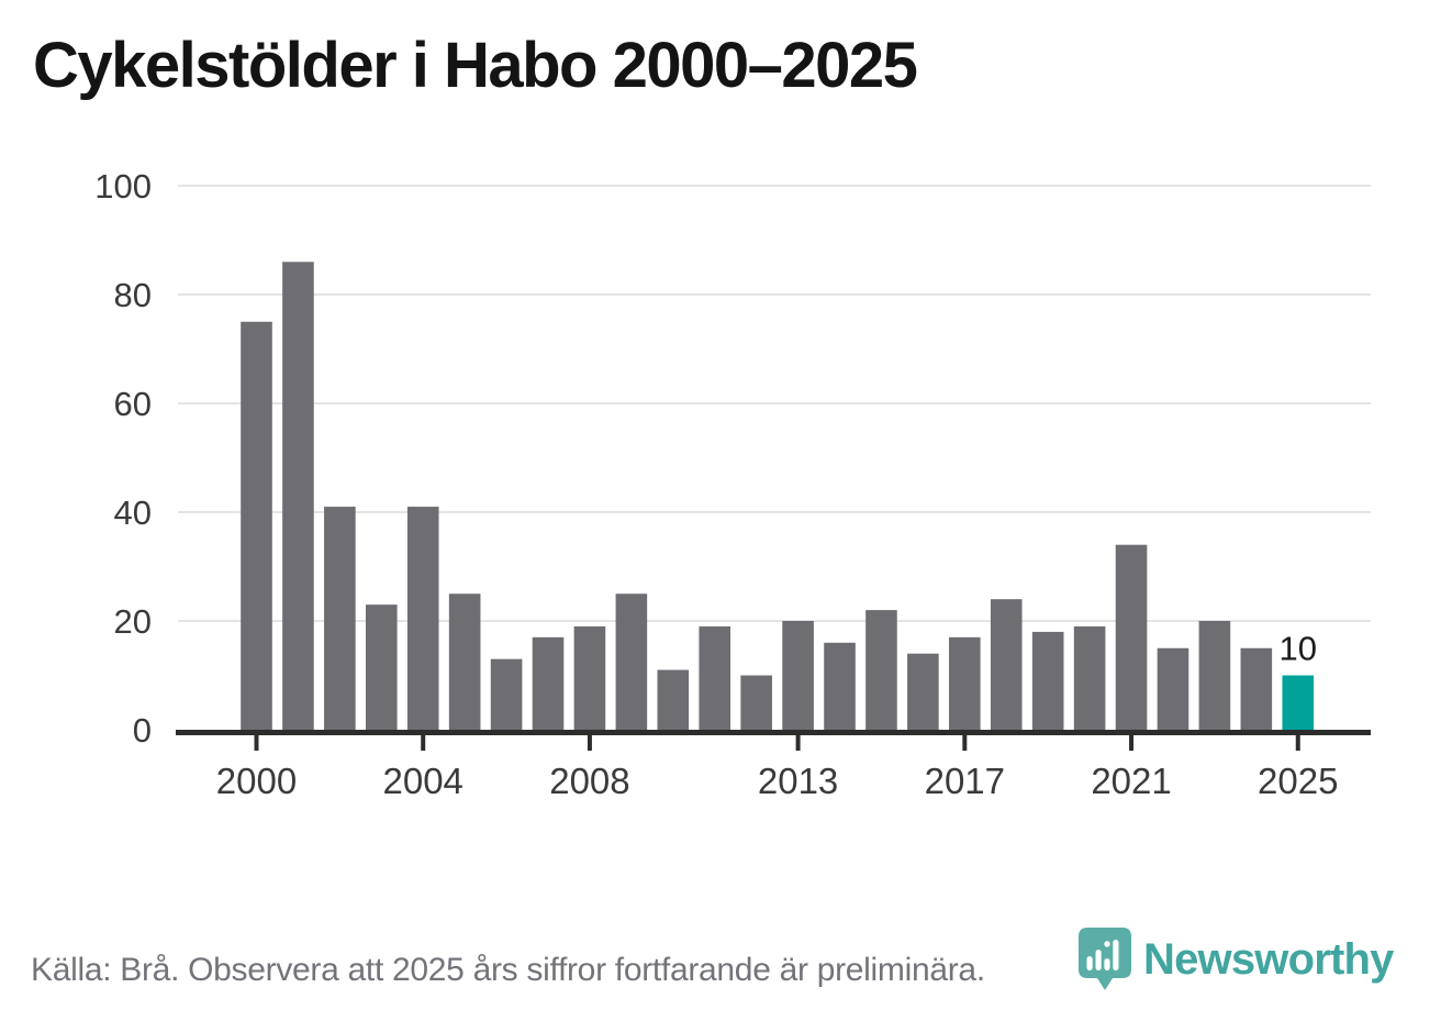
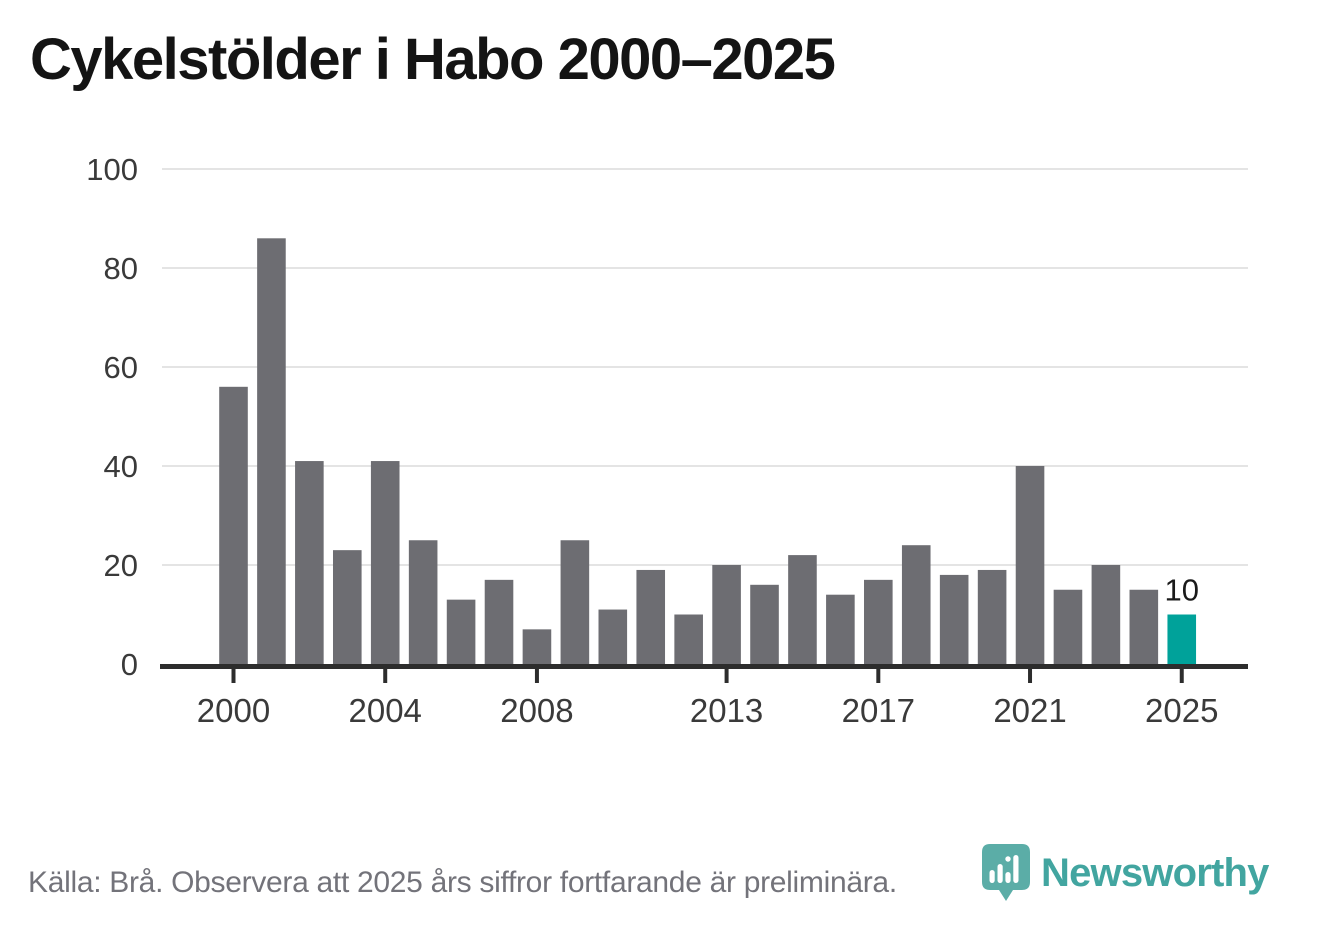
2000: 75 -> 56
2008: 19 -> 7
2021: 34 -> 40
